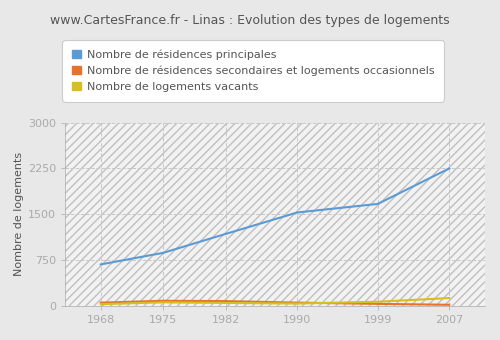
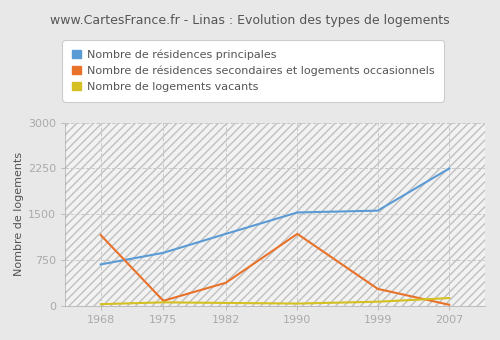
Nombre de résidences secondaires et logements occasionnels/1968: 60 -> 1160
Nombre de résidences secondaires et logements occasionnels/1982: 80 -> 380
Nombre de résidences secondaires et logements occasionnels/1990: 60 -> 1180
Nombre de résidences principales/1999: 1670 -> 1560
Nombre de résidences secondaires et logements occasionnels/1999: 40 -> 280
